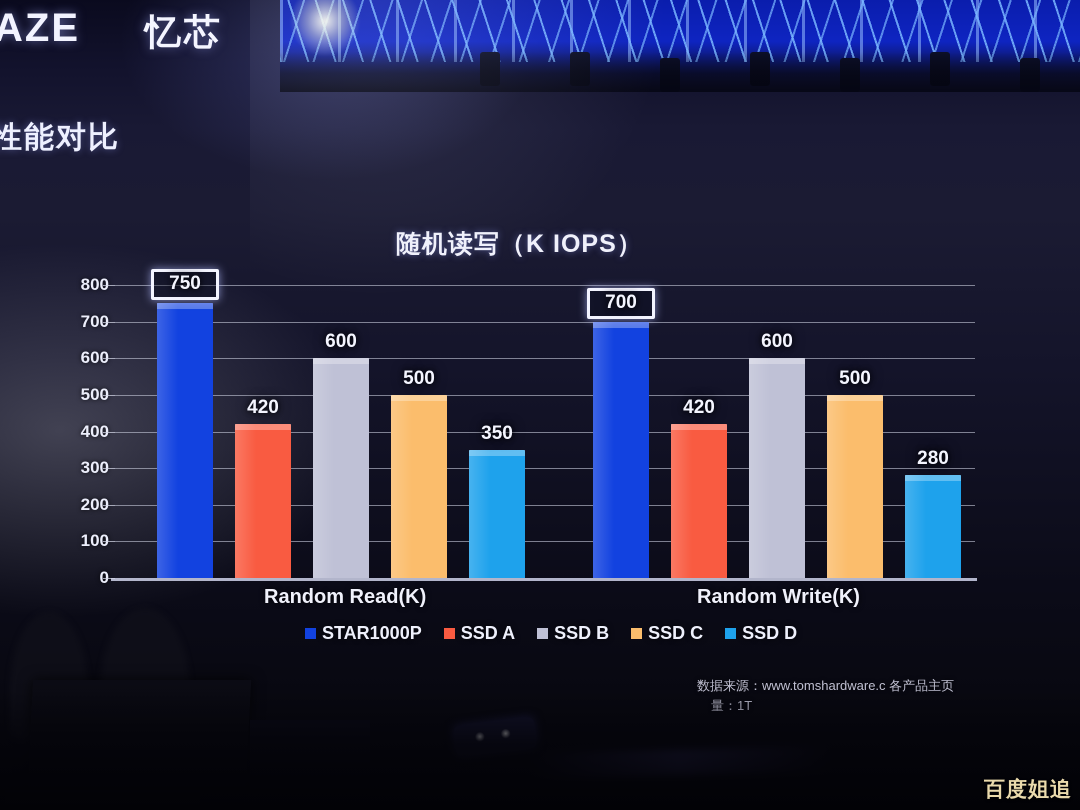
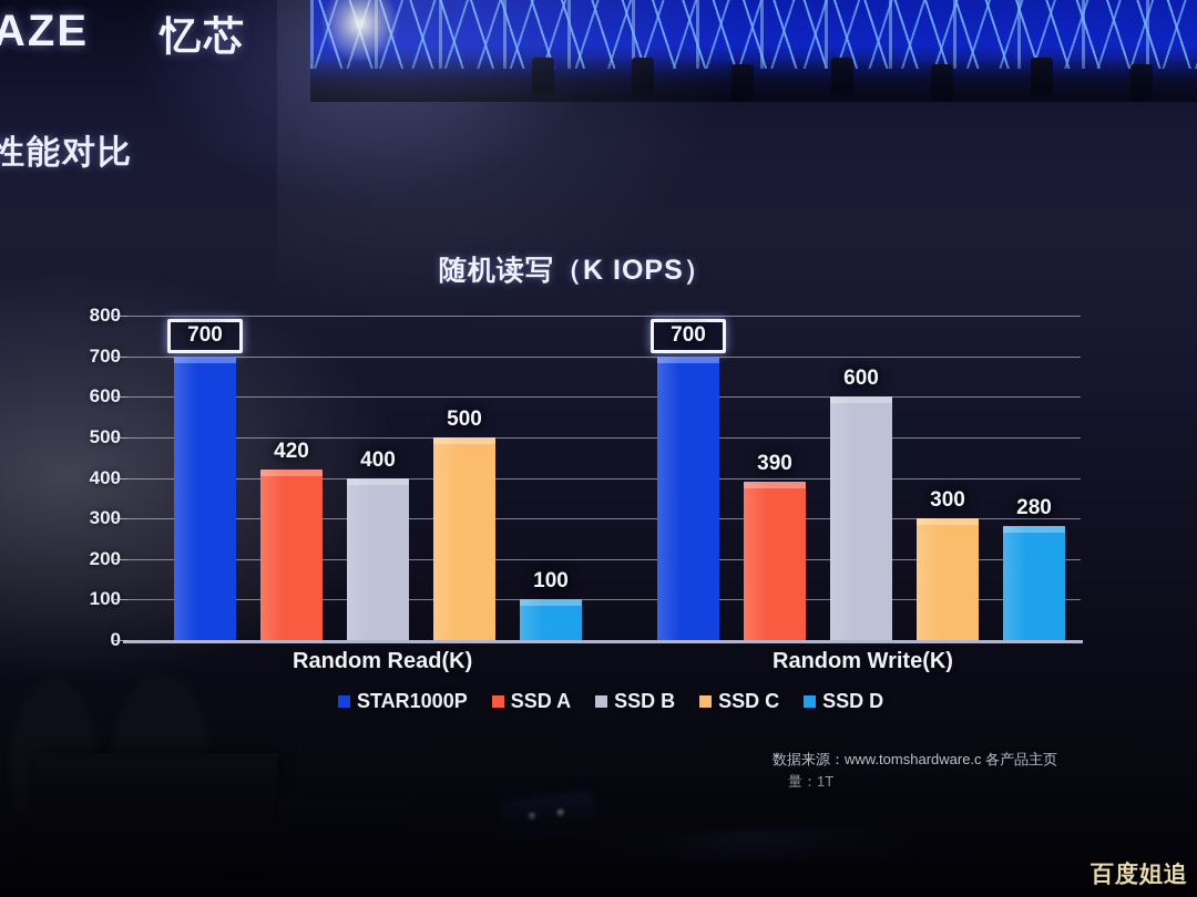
STAR1000P/Random Read(K): 750 -> 700
SSD B/Random Read(K): 600 -> 400
SSD D/Random Read(K): 350 -> 100
SSD A/Random Write(K): 420 -> 390
SSD C/Random Write(K): 500 -> 300
